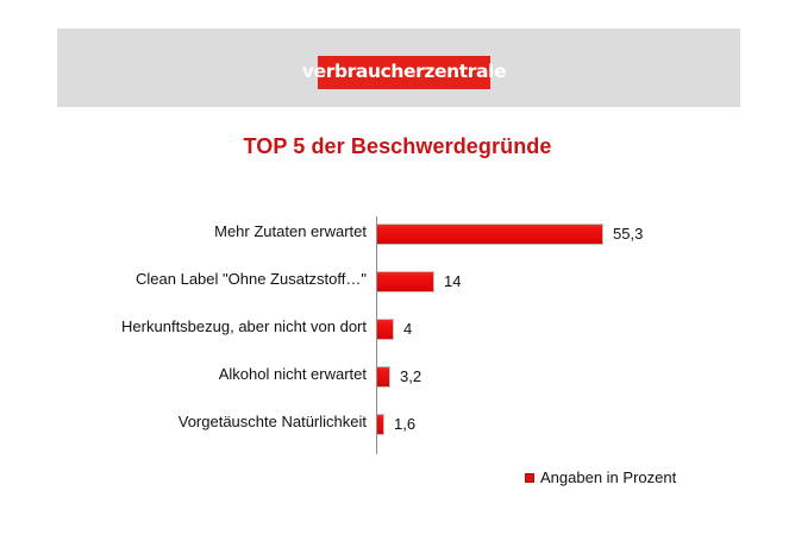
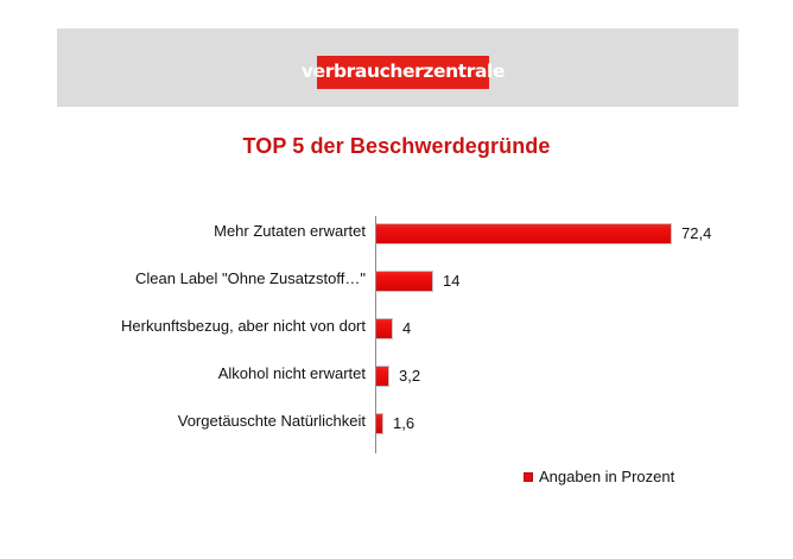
Mehr Zutaten erwartet: 55,3 -> 72,4
